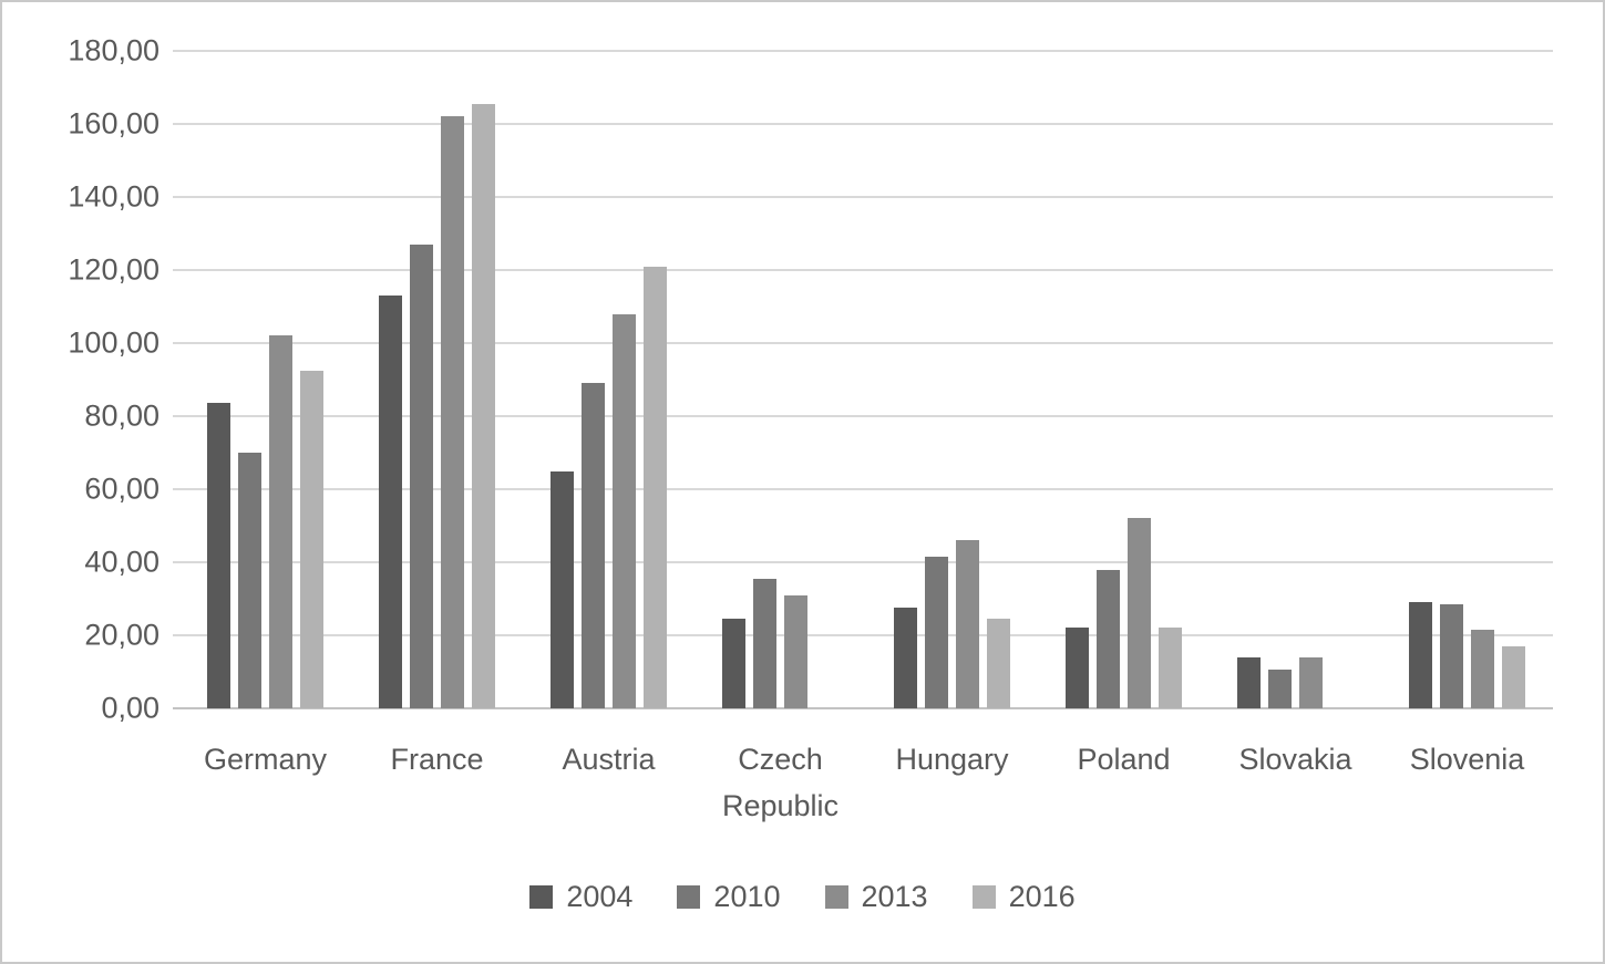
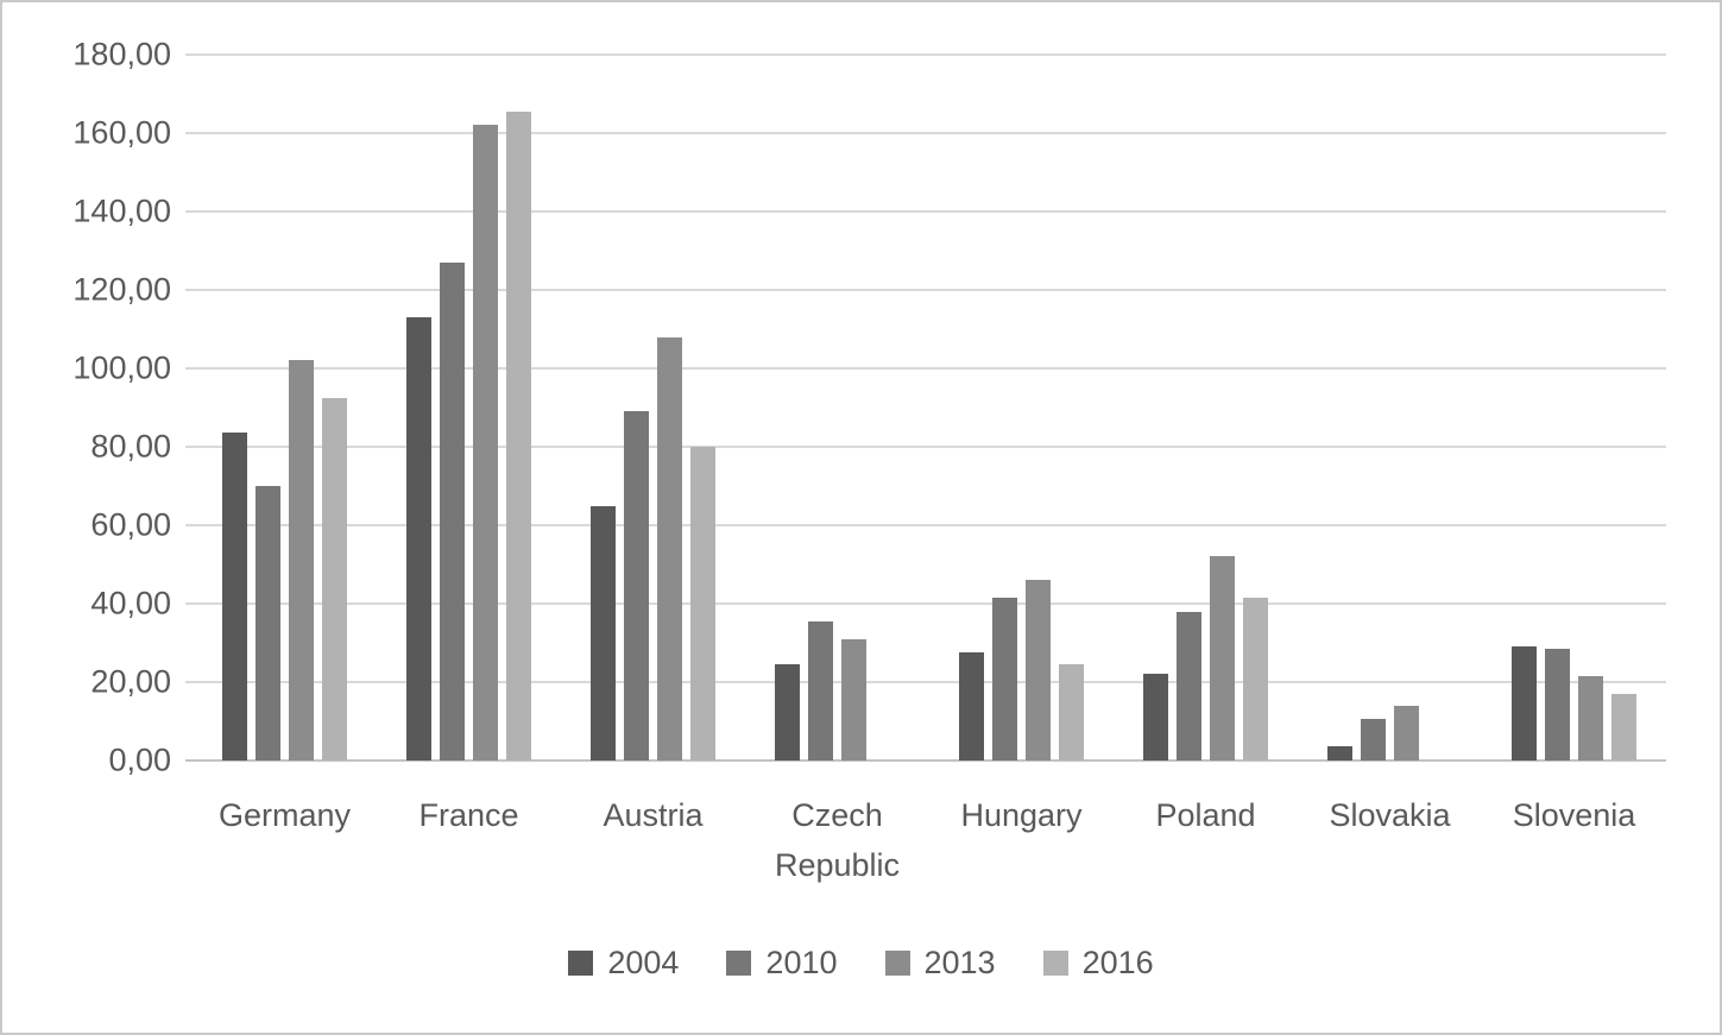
2016/Austria: 121 -> 80
2016/Poland: 22 -> 42
2004/Slovakia: 14 -> 4
